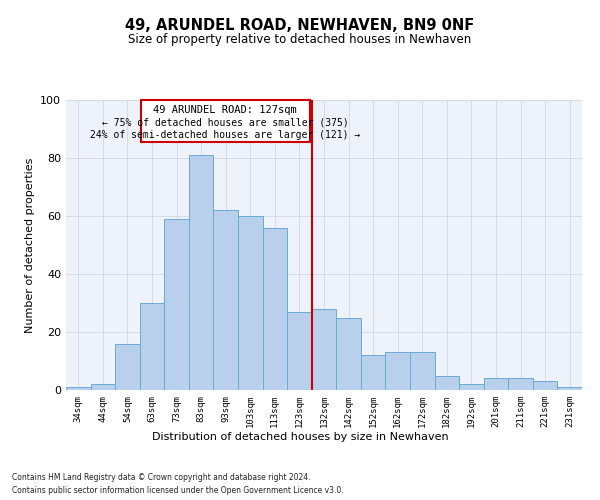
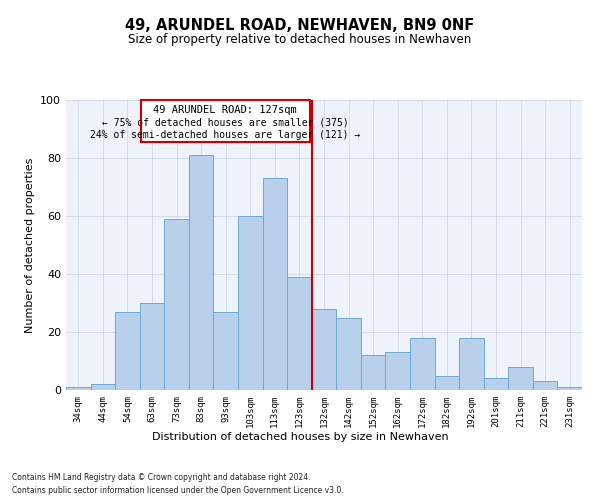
54sqm: 16 -> 27
93sqm: 62 -> 27
113sqm: 56 -> 73
123sqm: 27 -> 39
172sqm: 13 -> 18
192sqm: 2 -> 18
211sqm: 4 -> 8
